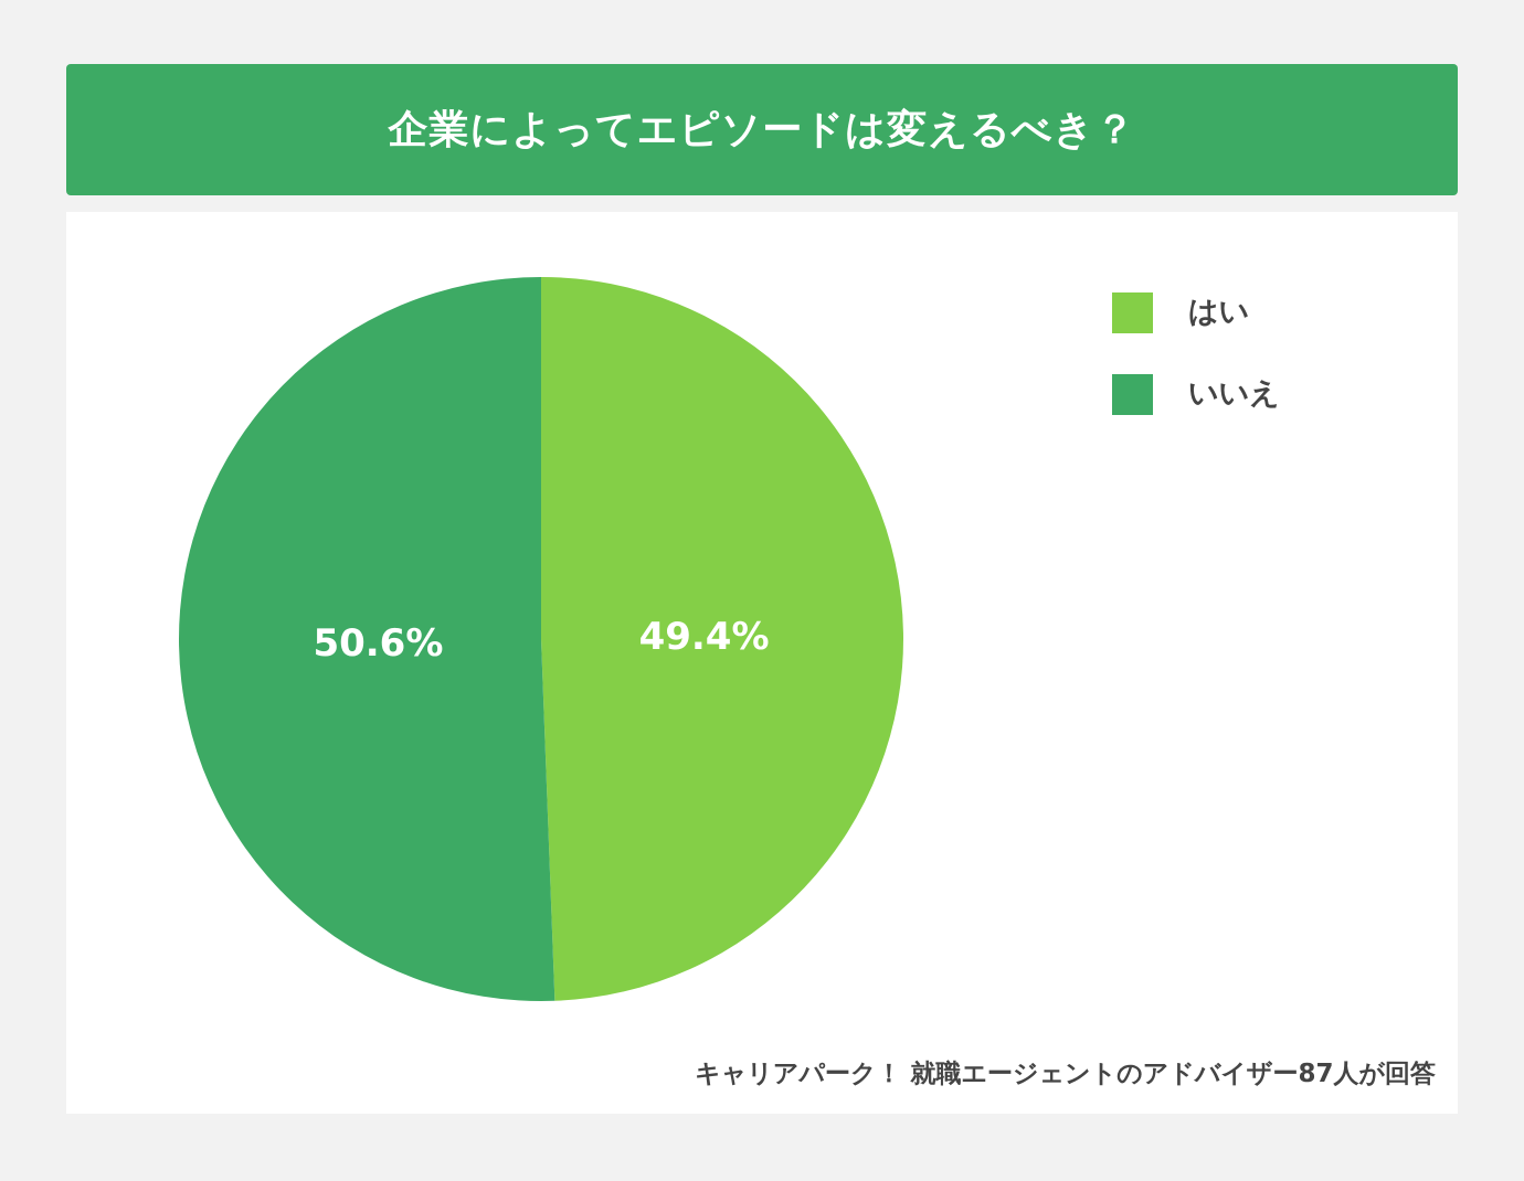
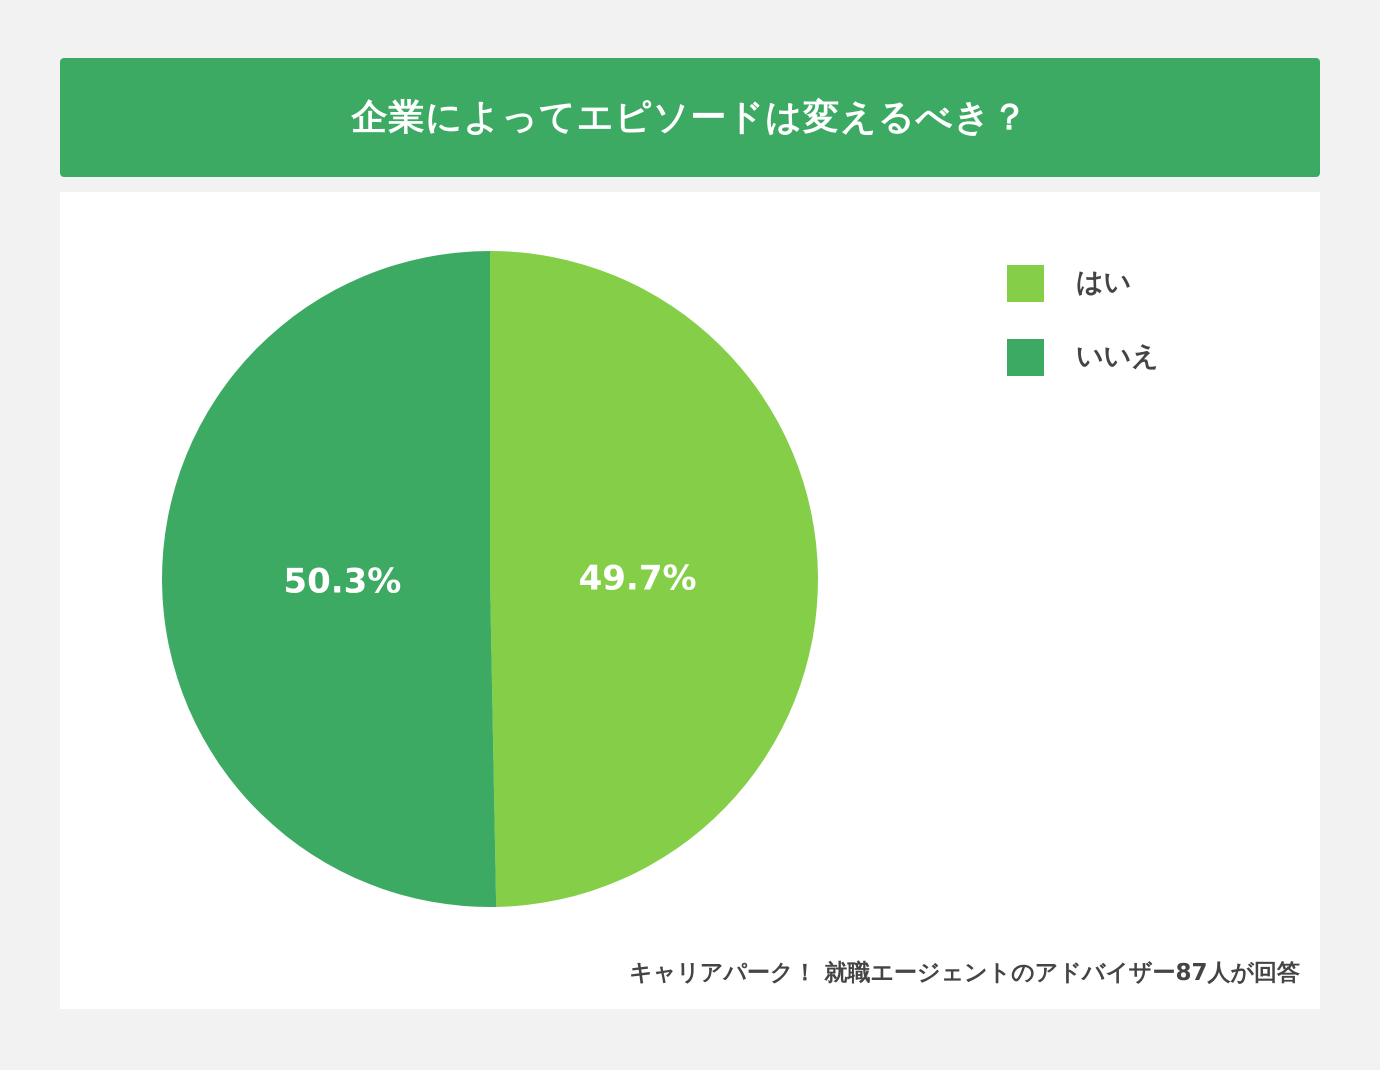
はい: 49.4% -> 49.7%
いいえ: 50.6% -> 50.3%
